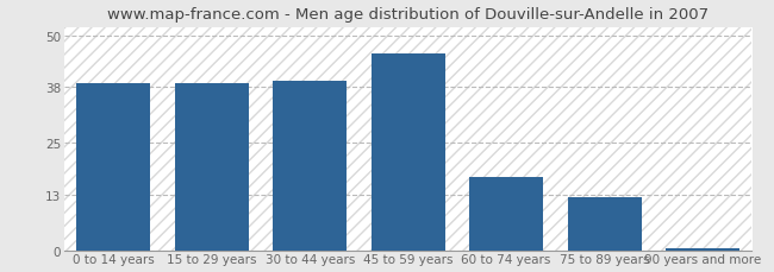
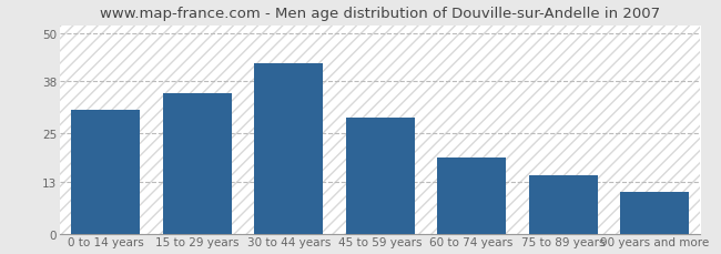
0 to 14 years: 39.0 -> 31.0
15 to 29 years: 39.0 -> 35.0
30 to 44 years: 39.5 -> 42.5
45 to 59 years: 46.0 -> 29.0
60 to 74 years: 17.0 -> 19.0
75 to 89 years: 12.5 -> 14.5
90 years and more: 0.5 -> 10.5
